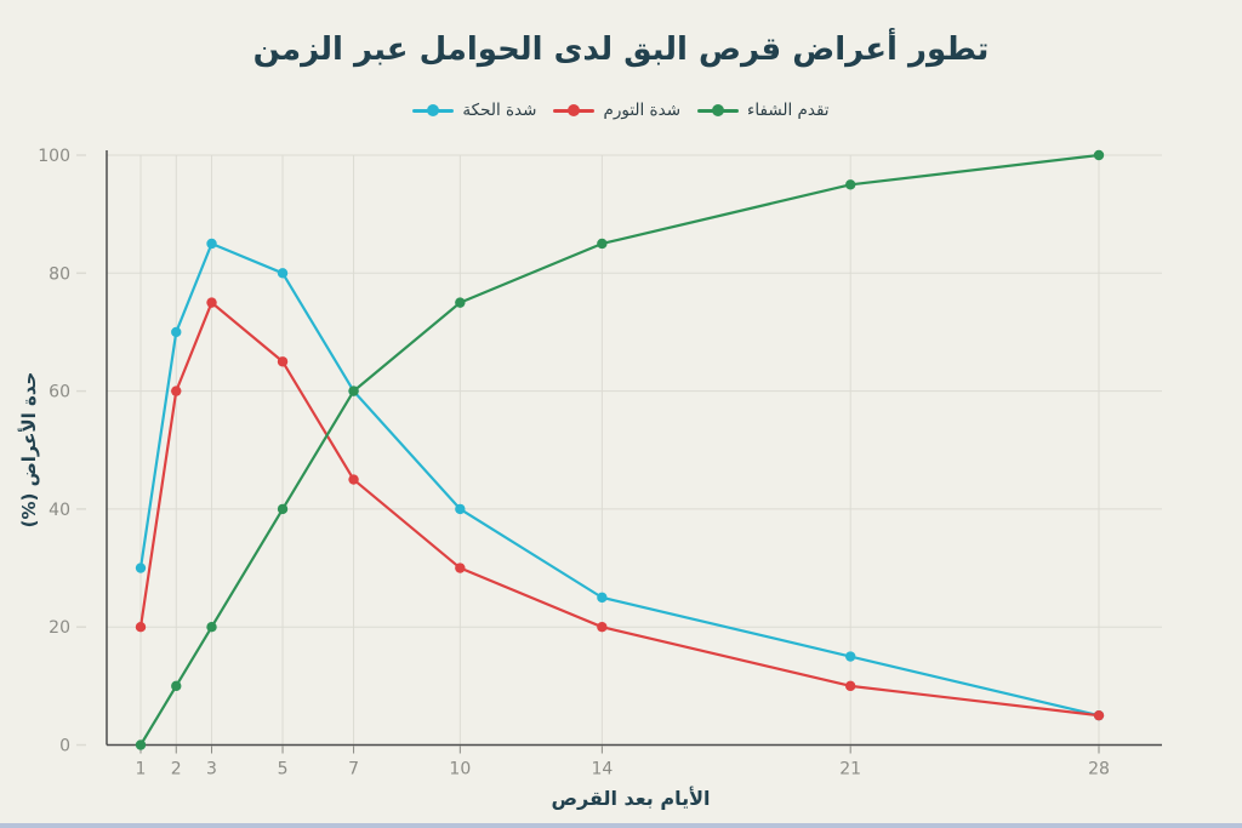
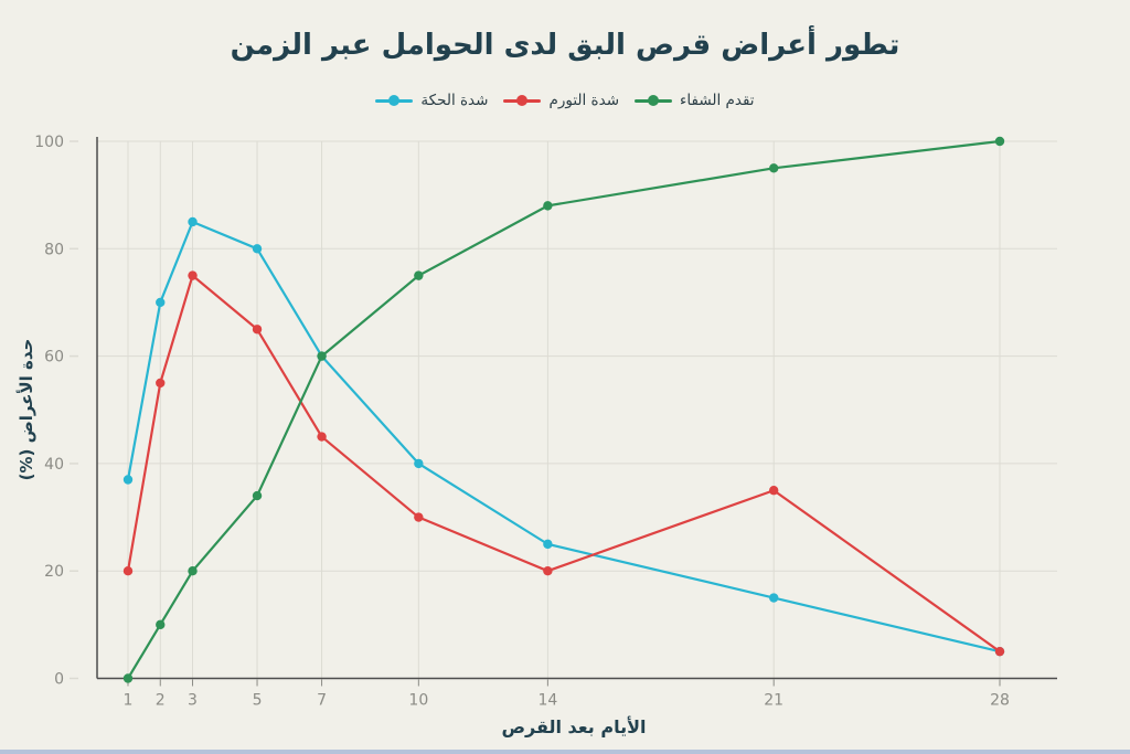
شدة الحكة/1: 30 -> 37
شدة التورم/2: 60 -> 55
تقدم الشفاء/5: 40 -> 34
تقدم الشفاء/14: 85 -> 88
شدة التورم/21: 10 -> 35
